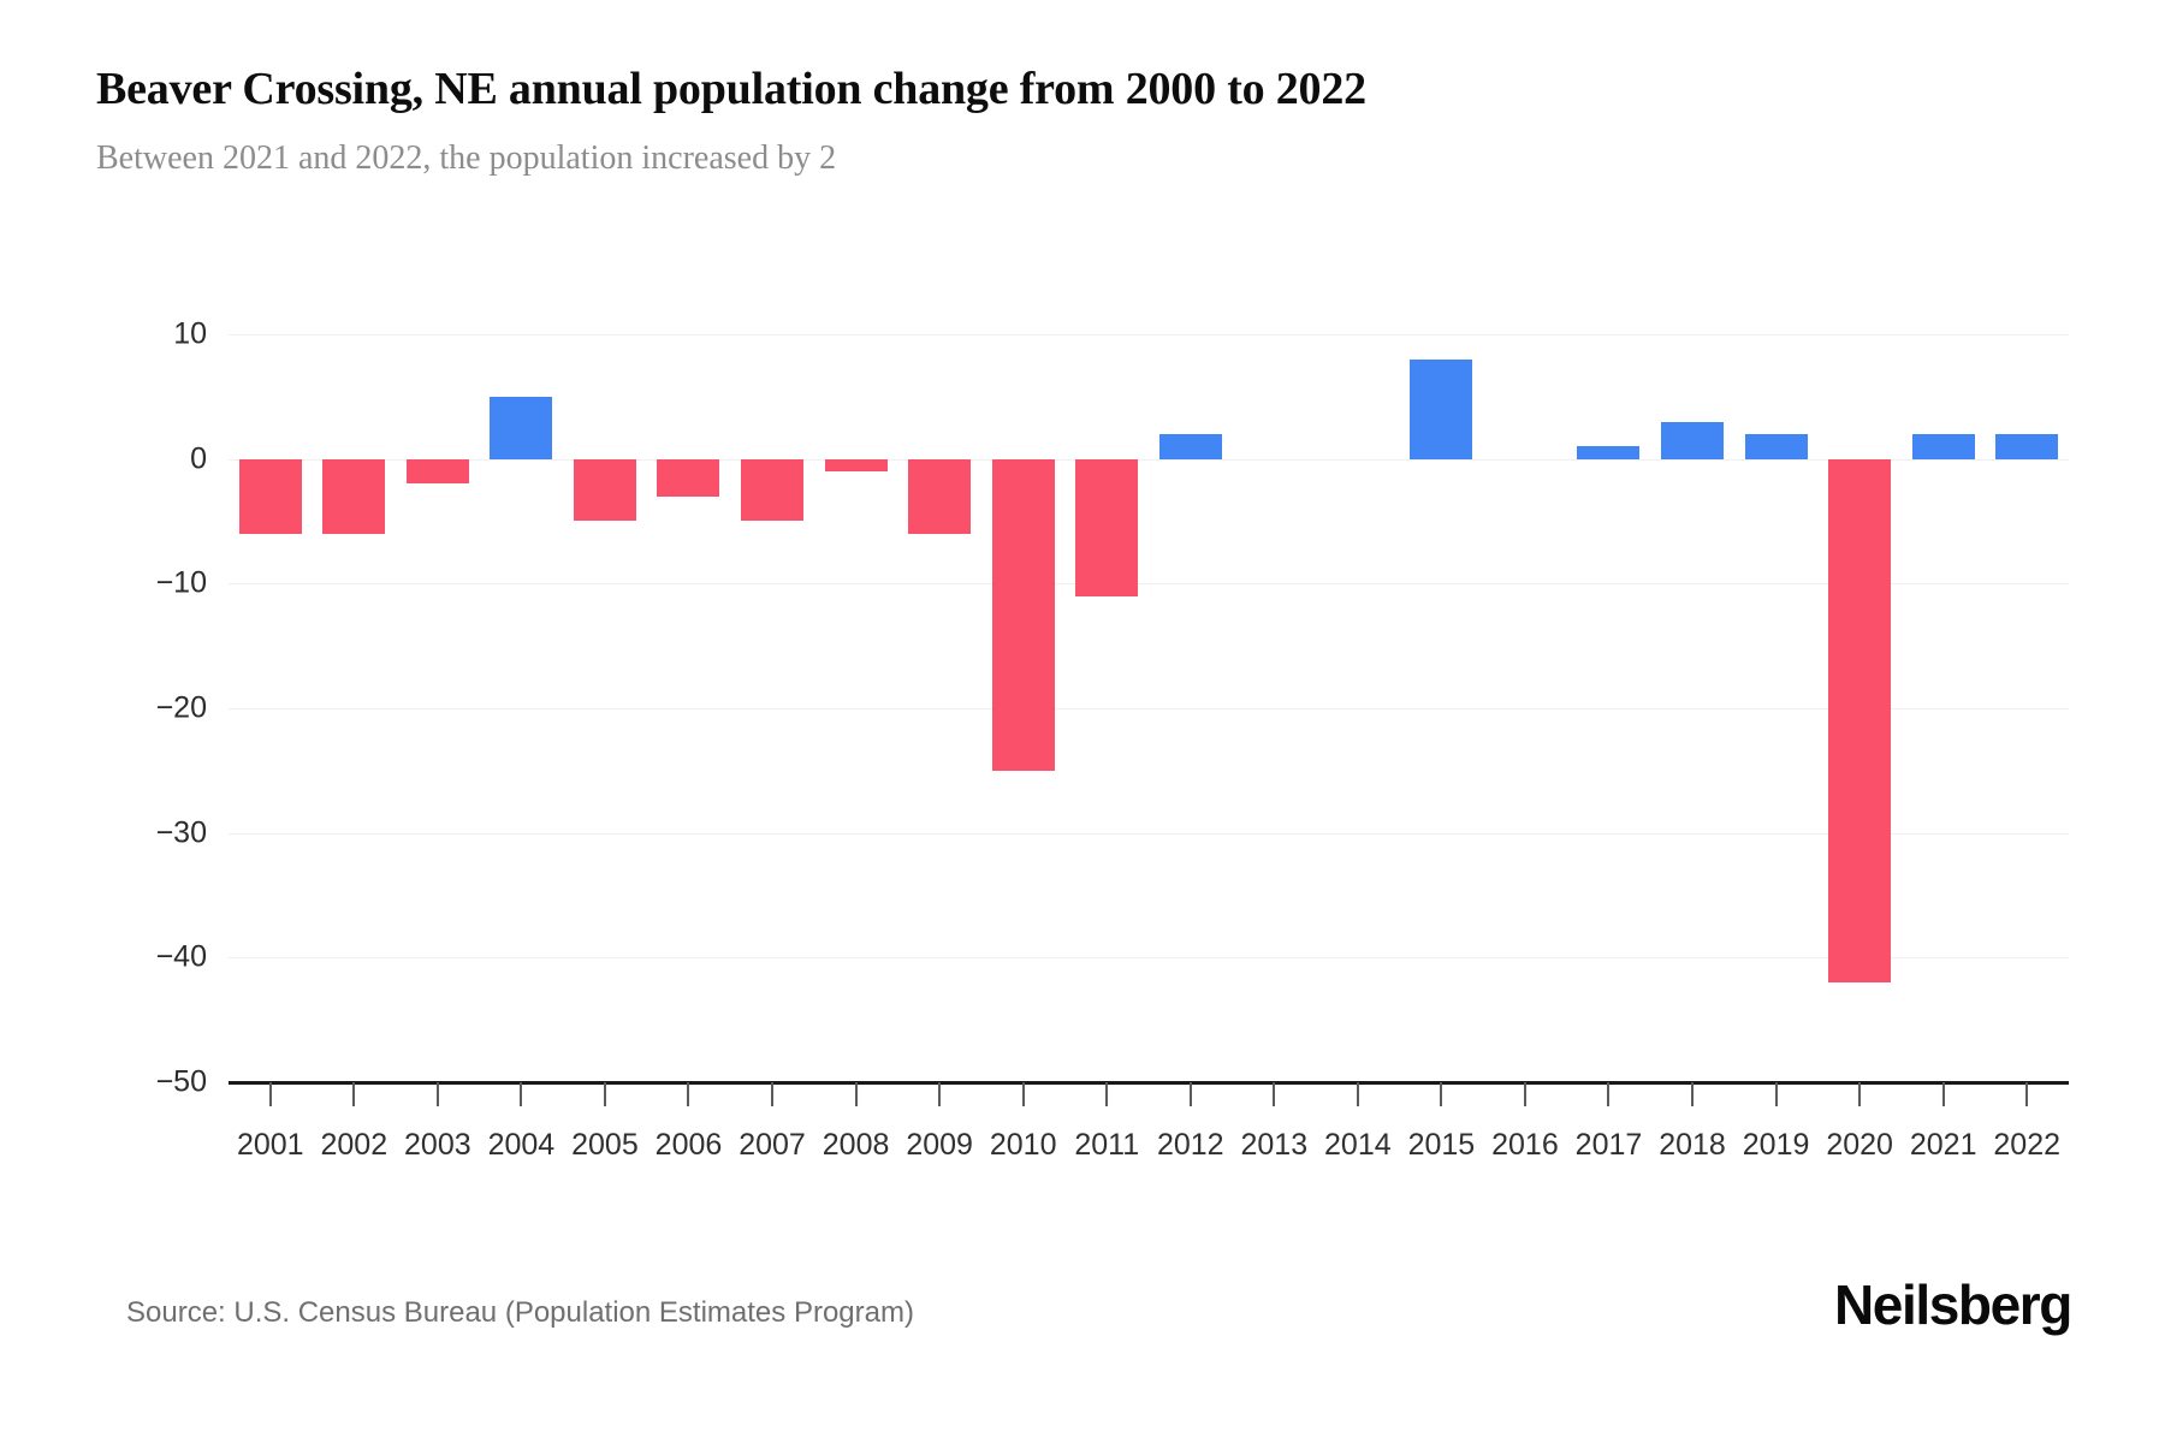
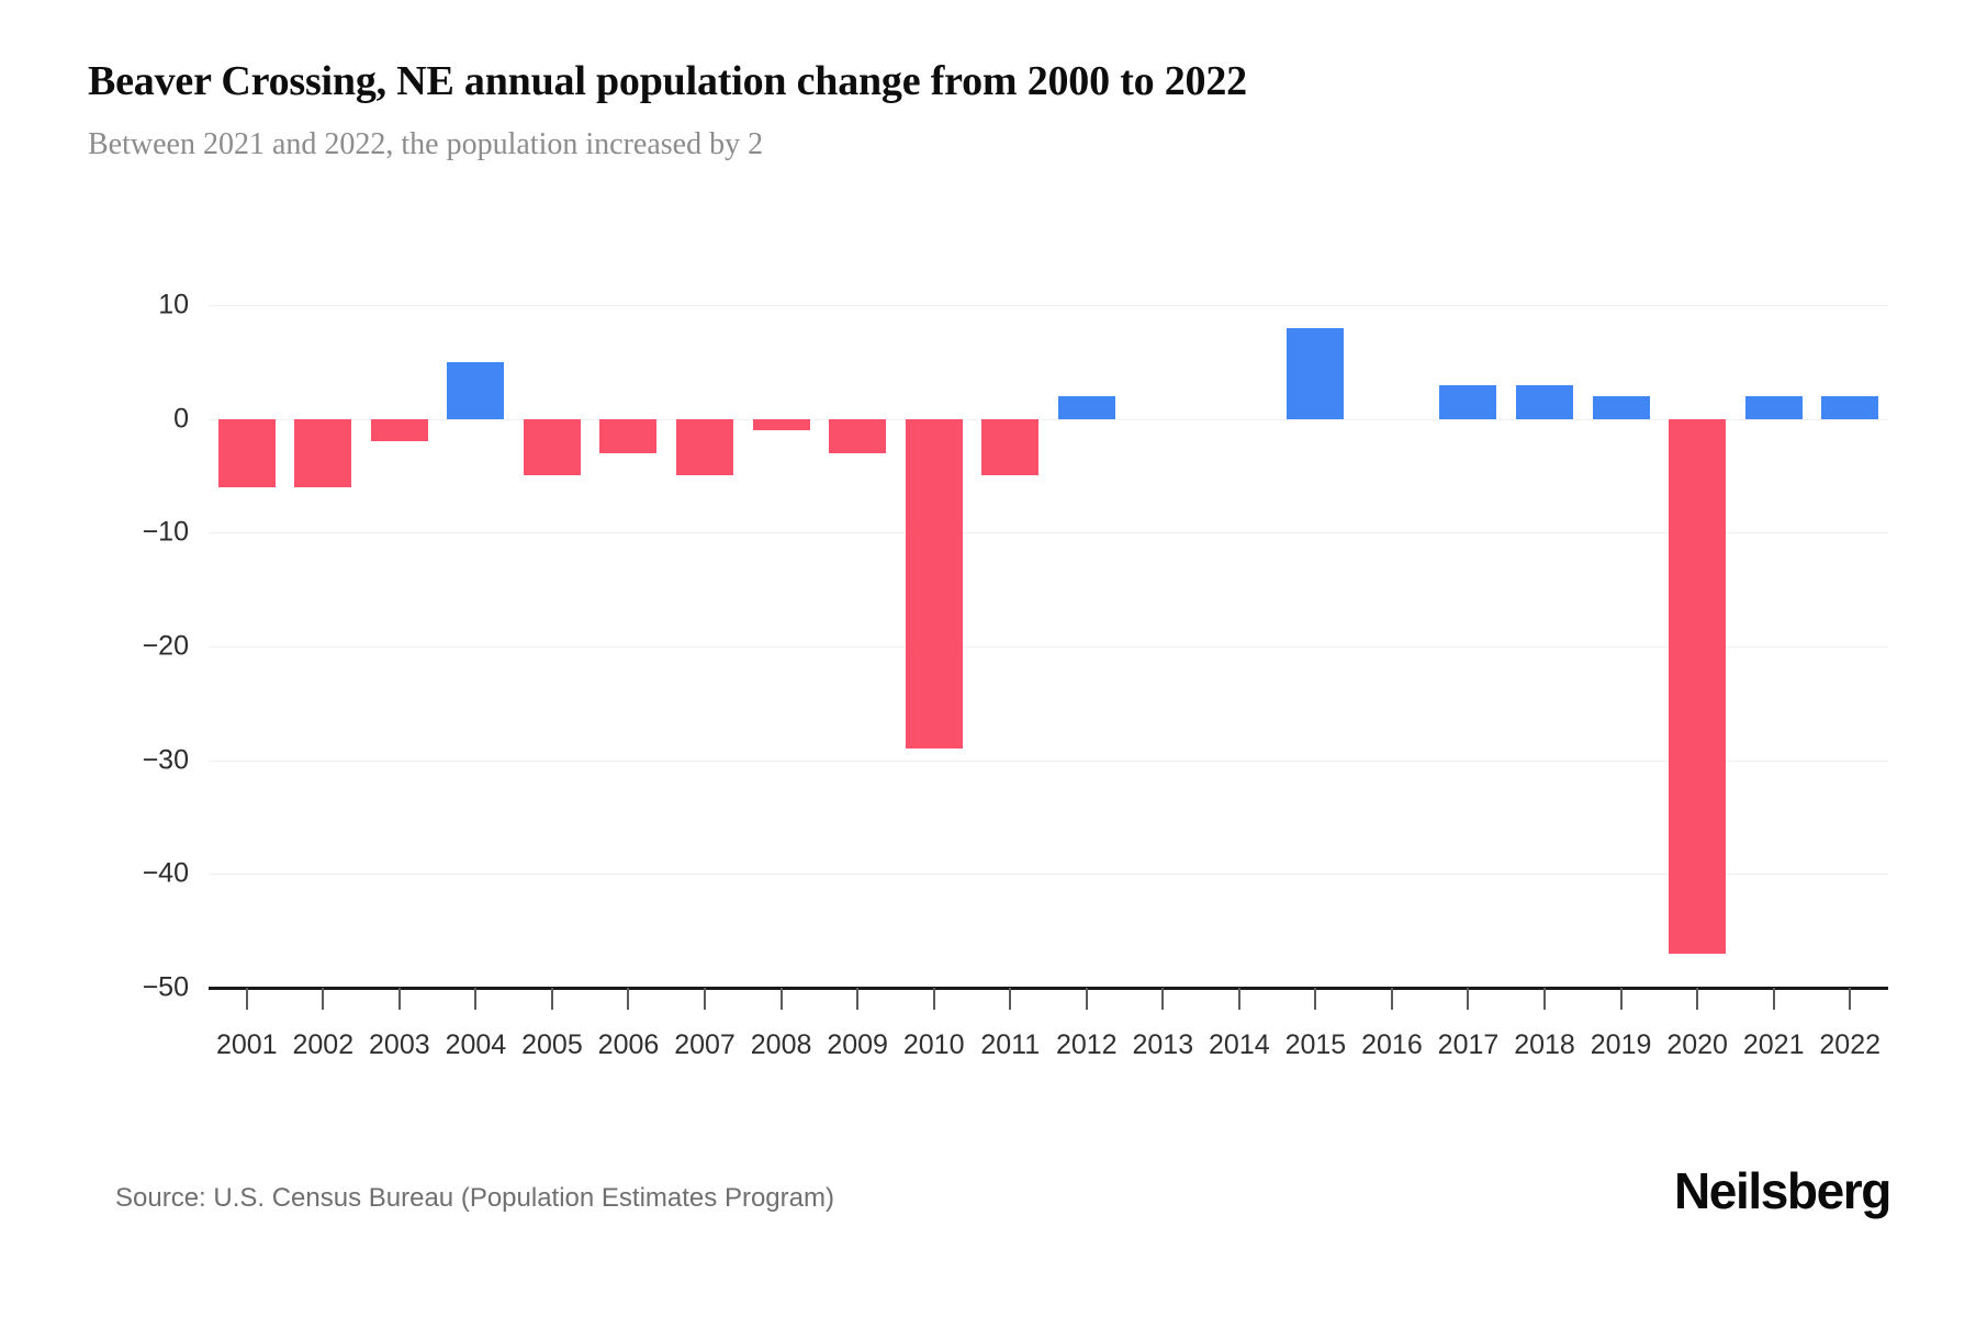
2009: -6 -> -3
2010: -25 -> -29
2011: -11 -> -5
2017: 1 -> 3
2020: -42 -> -47
